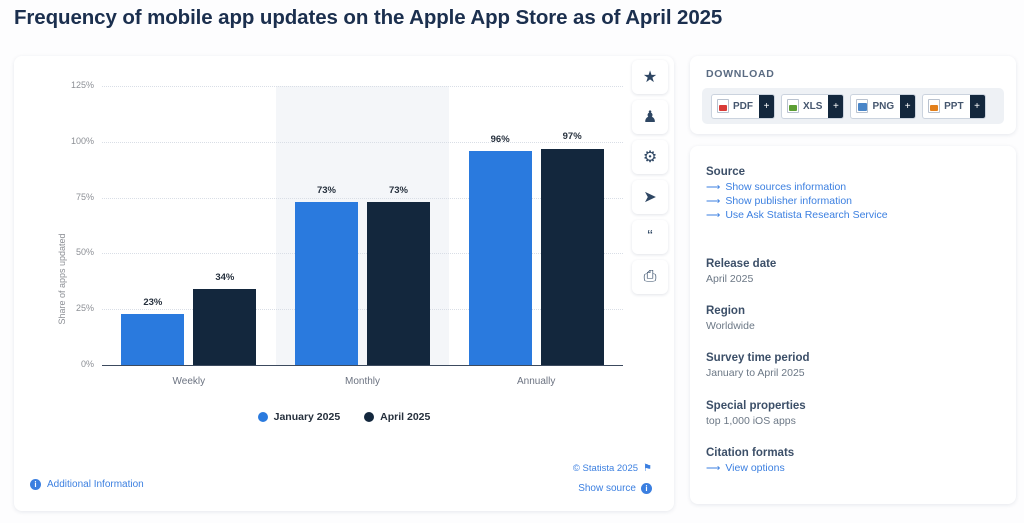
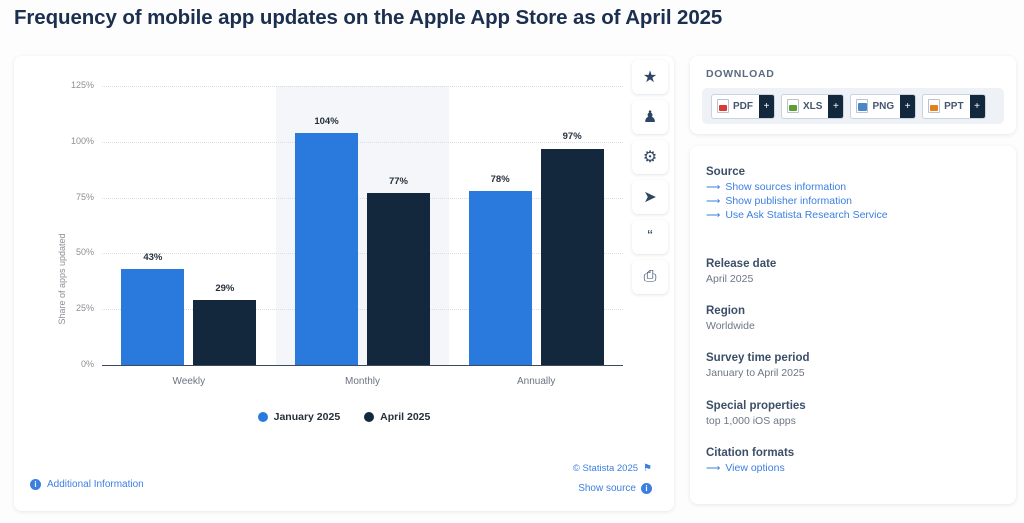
January 2025/Weekly: 23% -> 43%
April 2025/Weekly: 34% -> 29%
January 2025/Monthly: 73% -> 104%
April 2025/Monthly: 73% -> 77%
January 2025/Annually: 96% -> 78%
